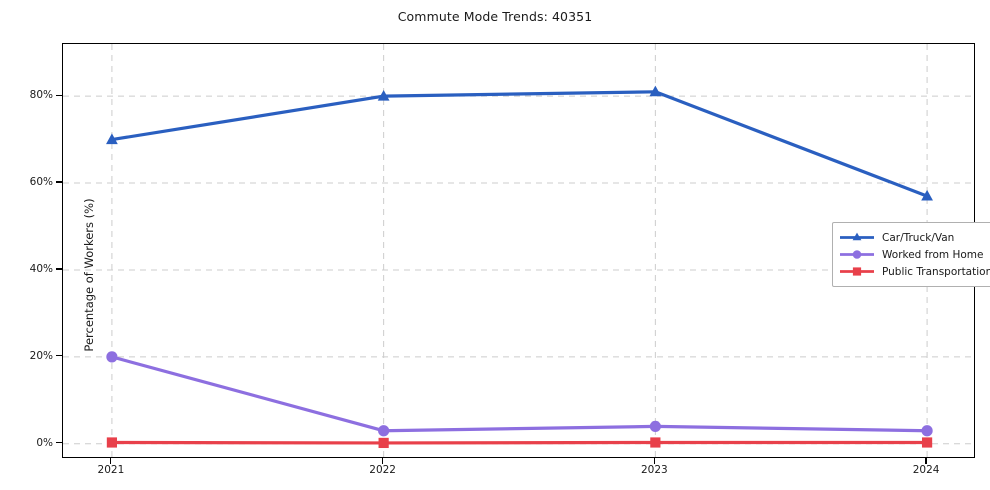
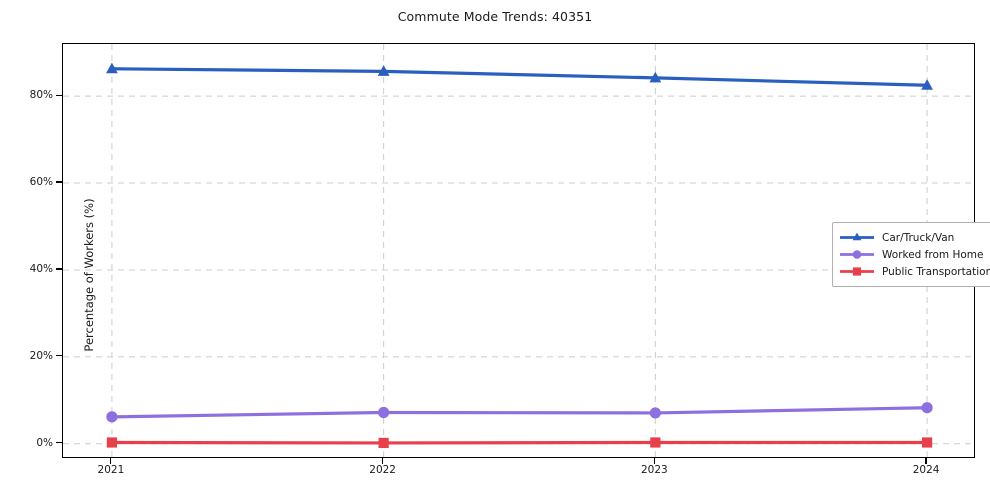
Car/Truck/Van/2021: 70% -> 86%
Worked from Home/2021: 20% -> 6%
Car/Truck/Van/2022: 80% -> 86%
Worked from Home/2022: 3% -> 7%
Car/Truck/Van/2023: 81% -> 84%
Worked from Home/2023: 4% -> 7%
Car/Truck/Van/2024: 57% -> 82%
Worked from Home/2024: 3% -> 8%
